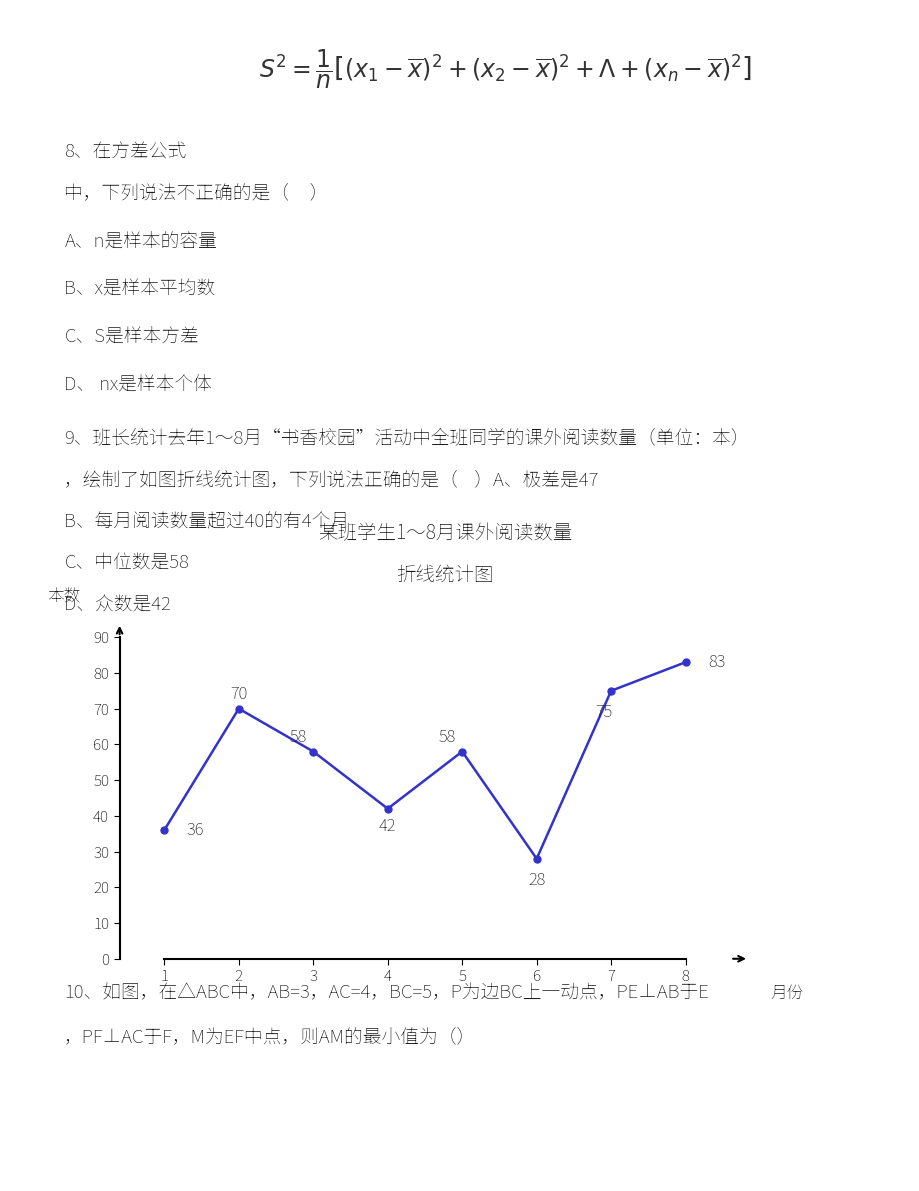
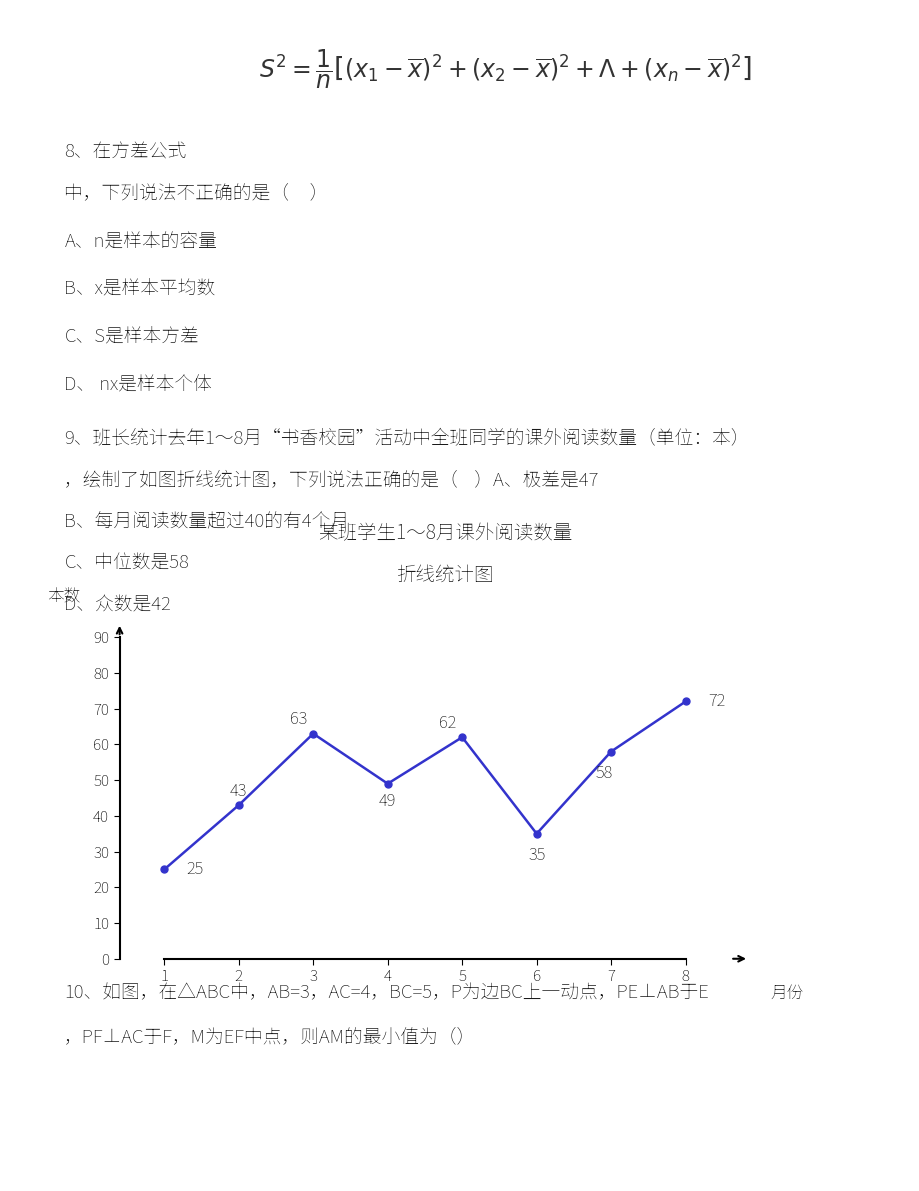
1: 36 -> 25
2: 70 -> 43
3: 58 -> 63
4: 42 -> 49
5: 58 -> 62
6: 28 -> 35
7: 75 -> 58
8: 83 -> 72
